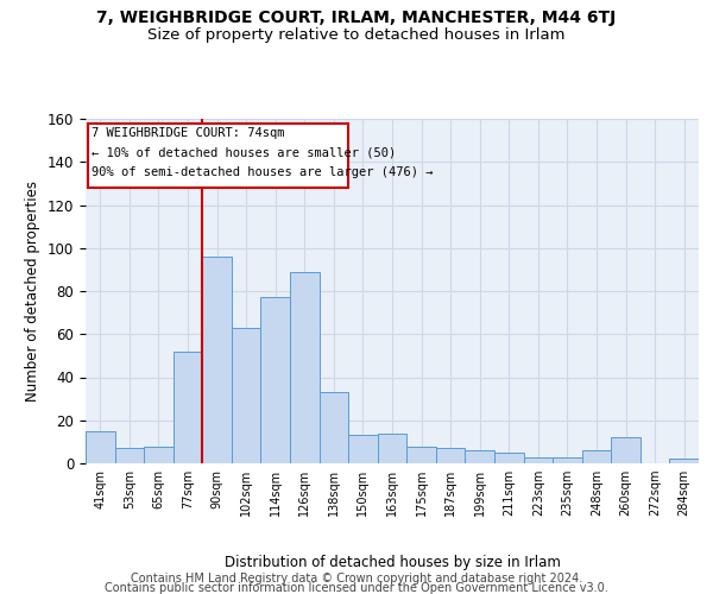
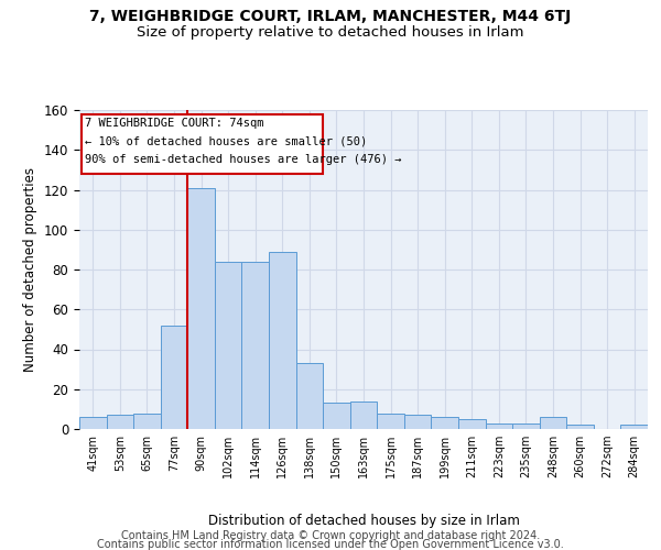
41sqm: 15 -> 6
90sqm: 96 -> 121
102sqm: 63 -> 84
114sqm: 77 -> 84
260sqm: 12 -> 2
